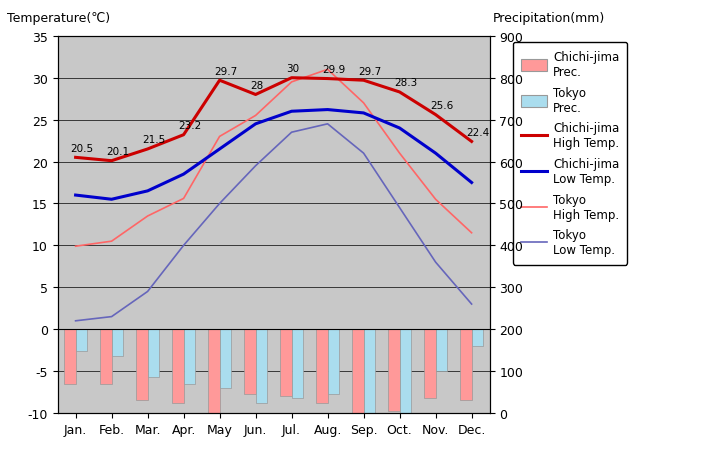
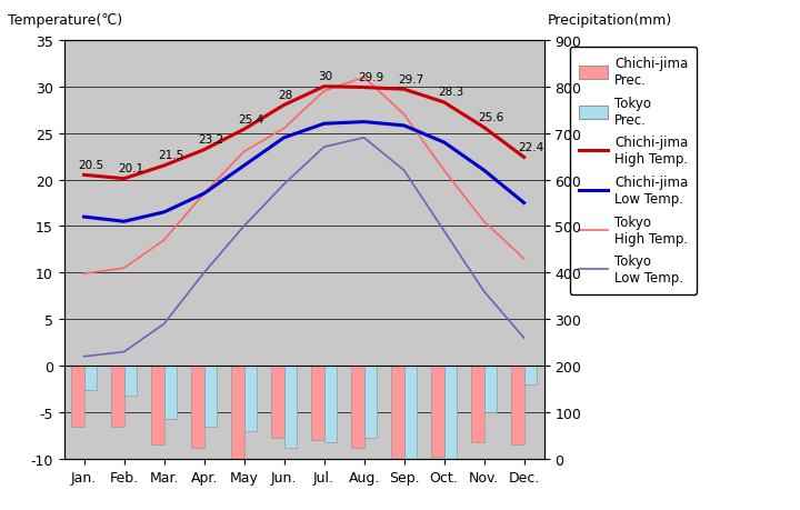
Tokyo High Temp./Apr.: 15.6 -> 18.5
Chichi-jima High Temp./May: 29.7 -> 25.4
